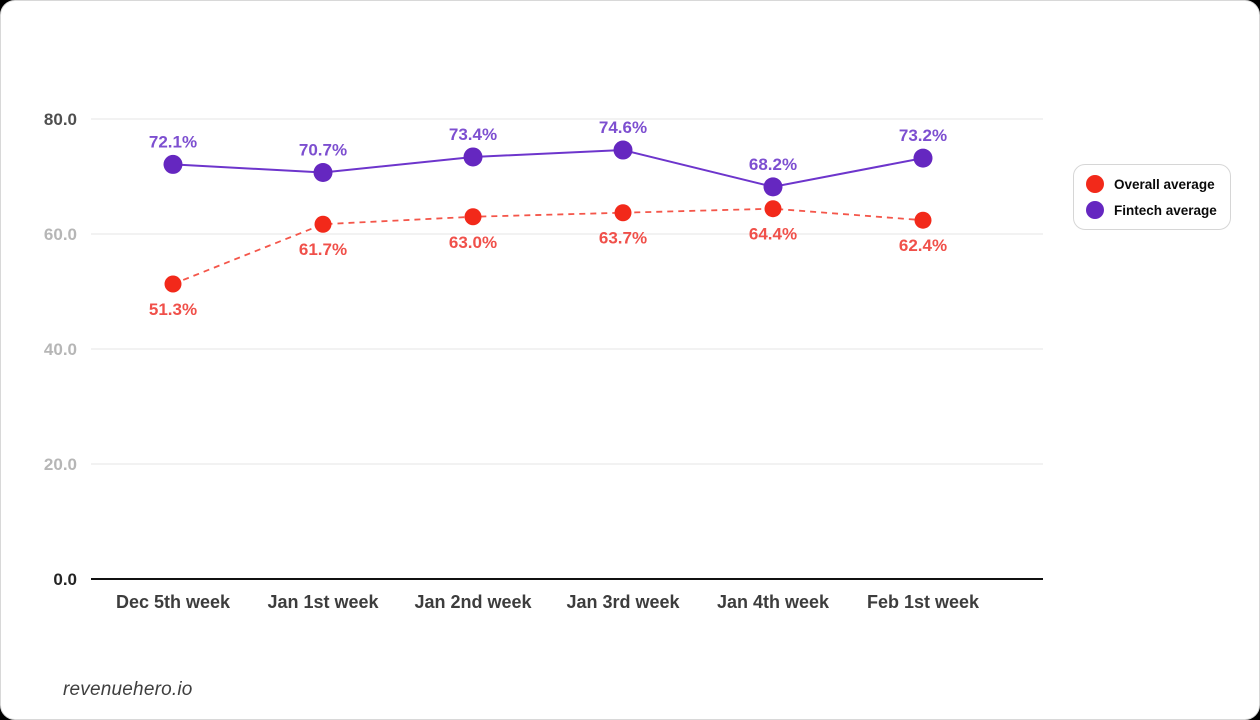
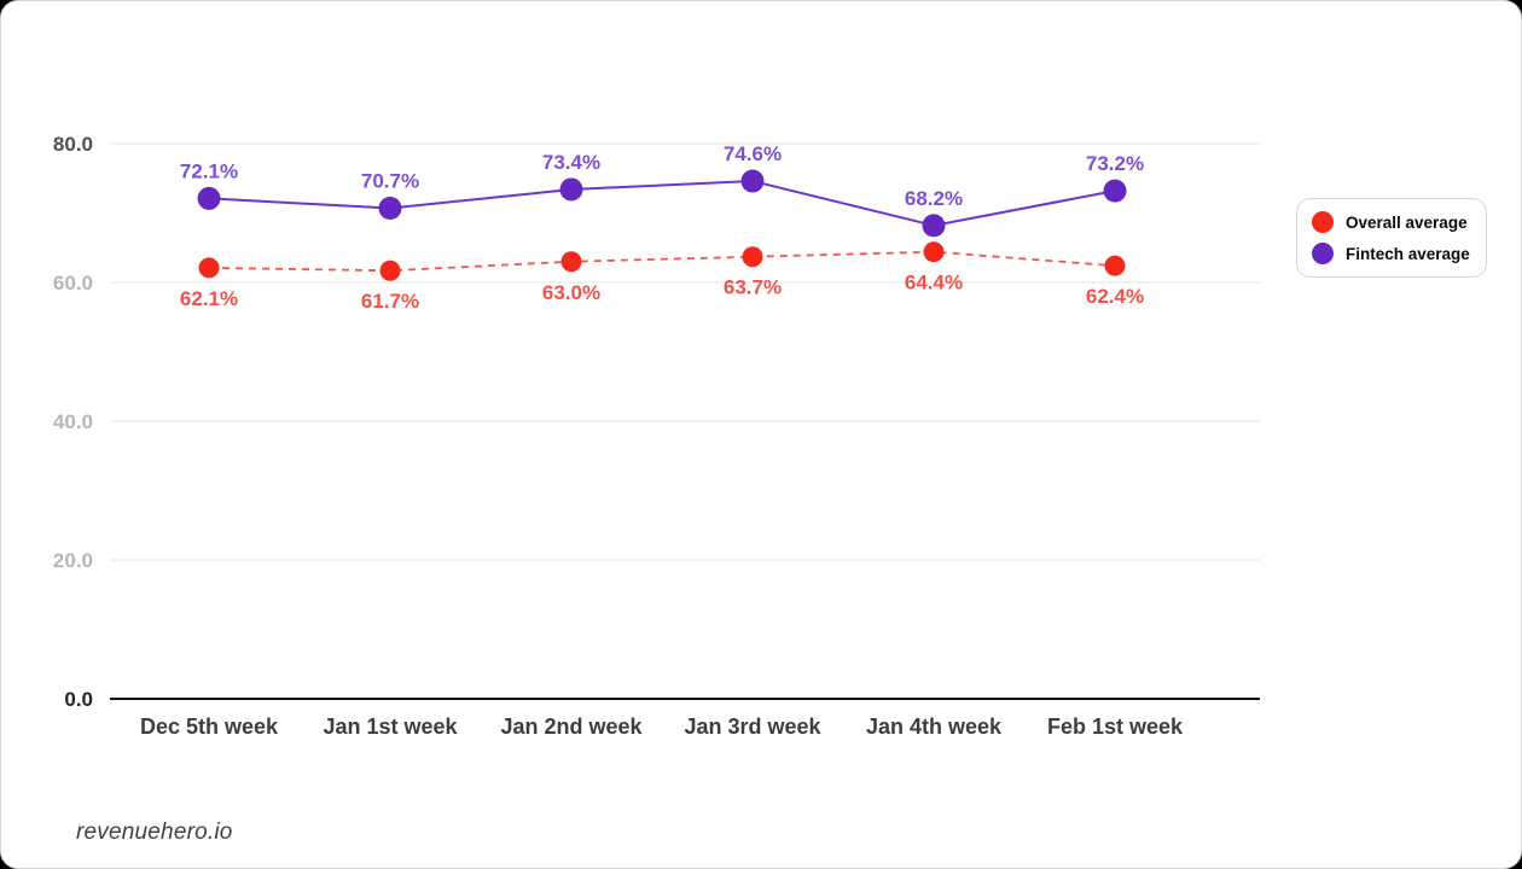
Overall average/Dec 5th week: 51.3% -> 62.1%
